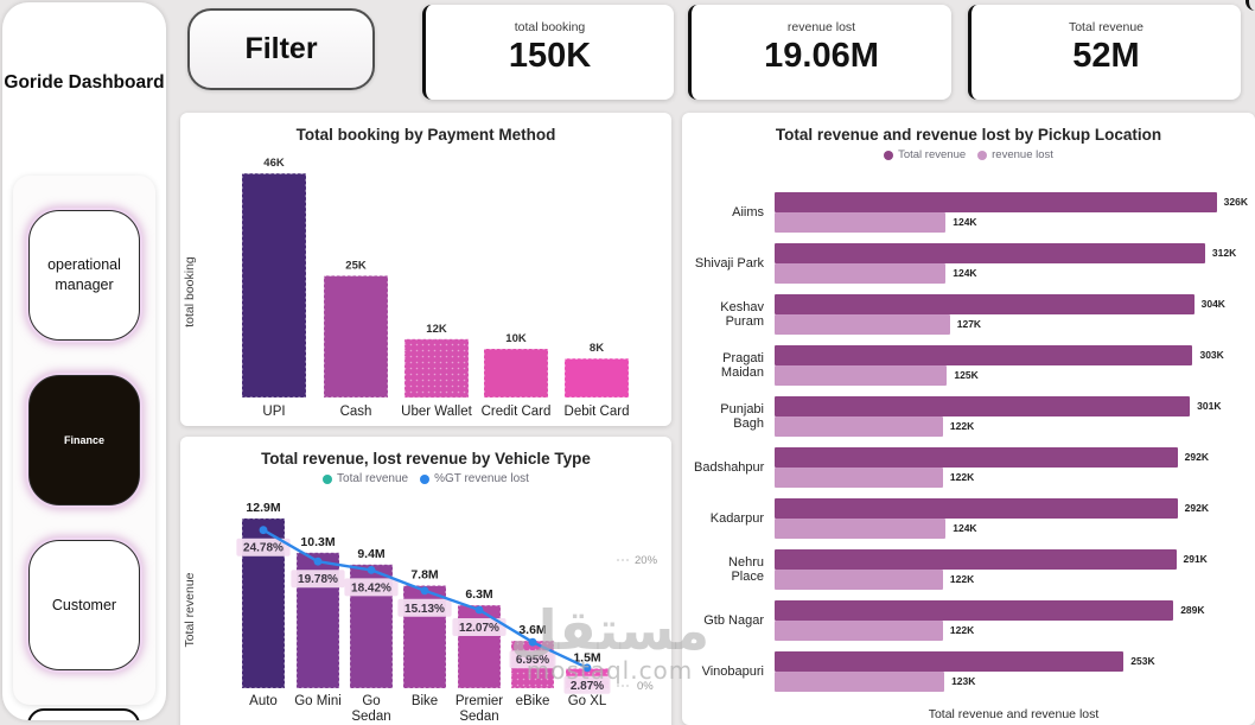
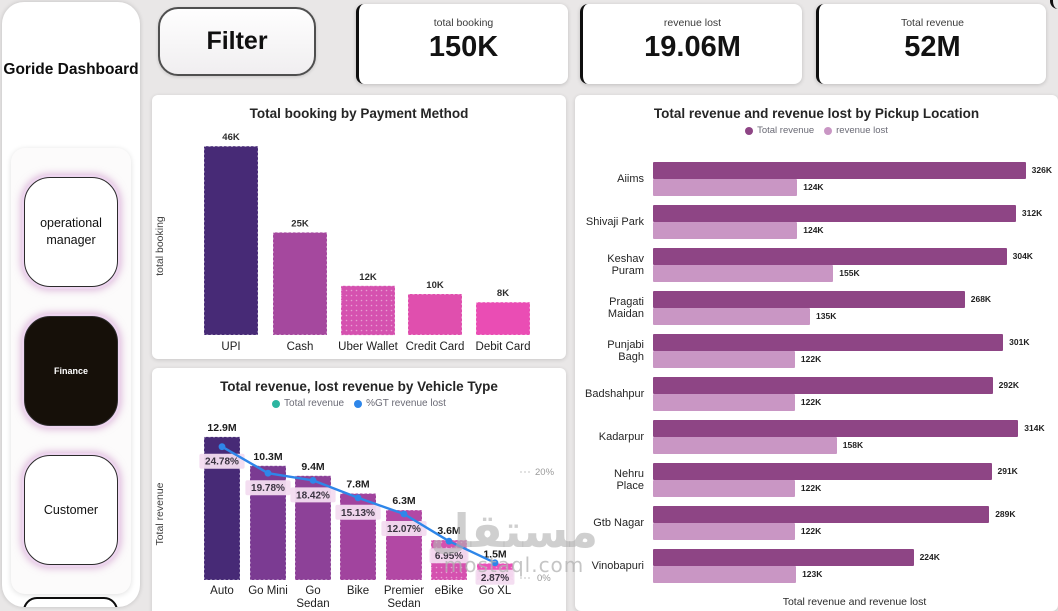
Total revenue and revenue lost by Pickup Location/revenue lost/Keshav Puram: 127K -> 155K
Total revenue and revenue lost by Pickup Location/Total revenue/Pragati Maidan: 303K -> 268K
Total revenue and revenue lost by Pickup Location/revenue lost/Pragati Maidan: 125K -> 135K
Total revenue and revenue lost by Pickup Location/Total revenue/Kadarpur: 292K -> 314K
Total revenue and revenue lost by Pickup Location/revenue lost/Kadarpur: 124K -> 158K
Total revenue and revenue lost by Pickup Location/Total revenue/Vinobapuri: 253K -> 224K
